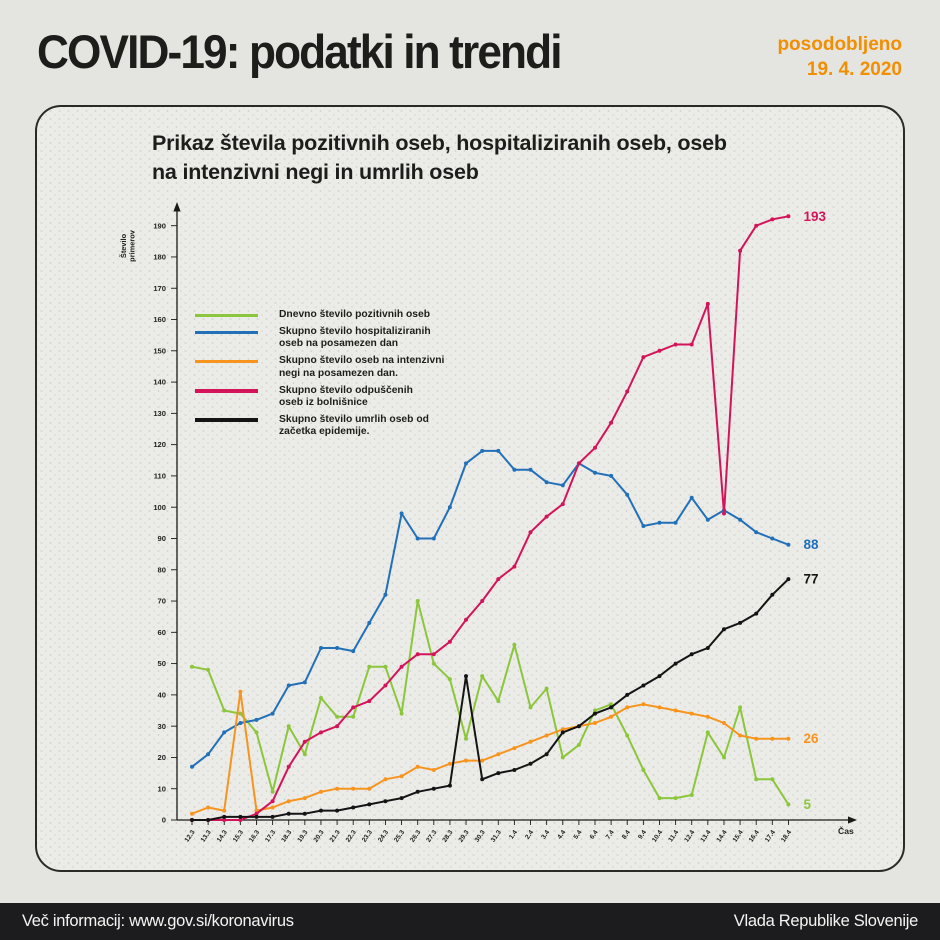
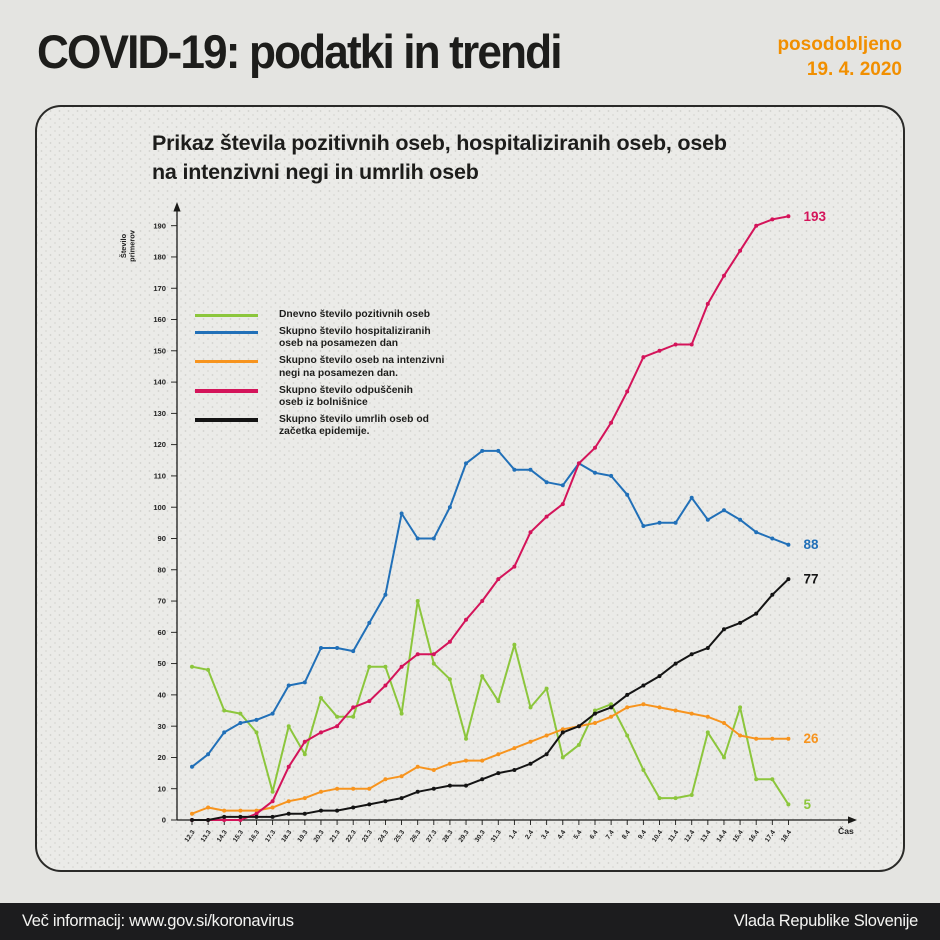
Skupno število oseb na intenzivni negi na posamezen dan./15.3: 41 -> 3
Skupno število umrlih oseb od začetka epidemije./29.3: 46 -> 11
Skupno število odpuščenih oseb iz bolnišnice/14.4: 98 -> 174
